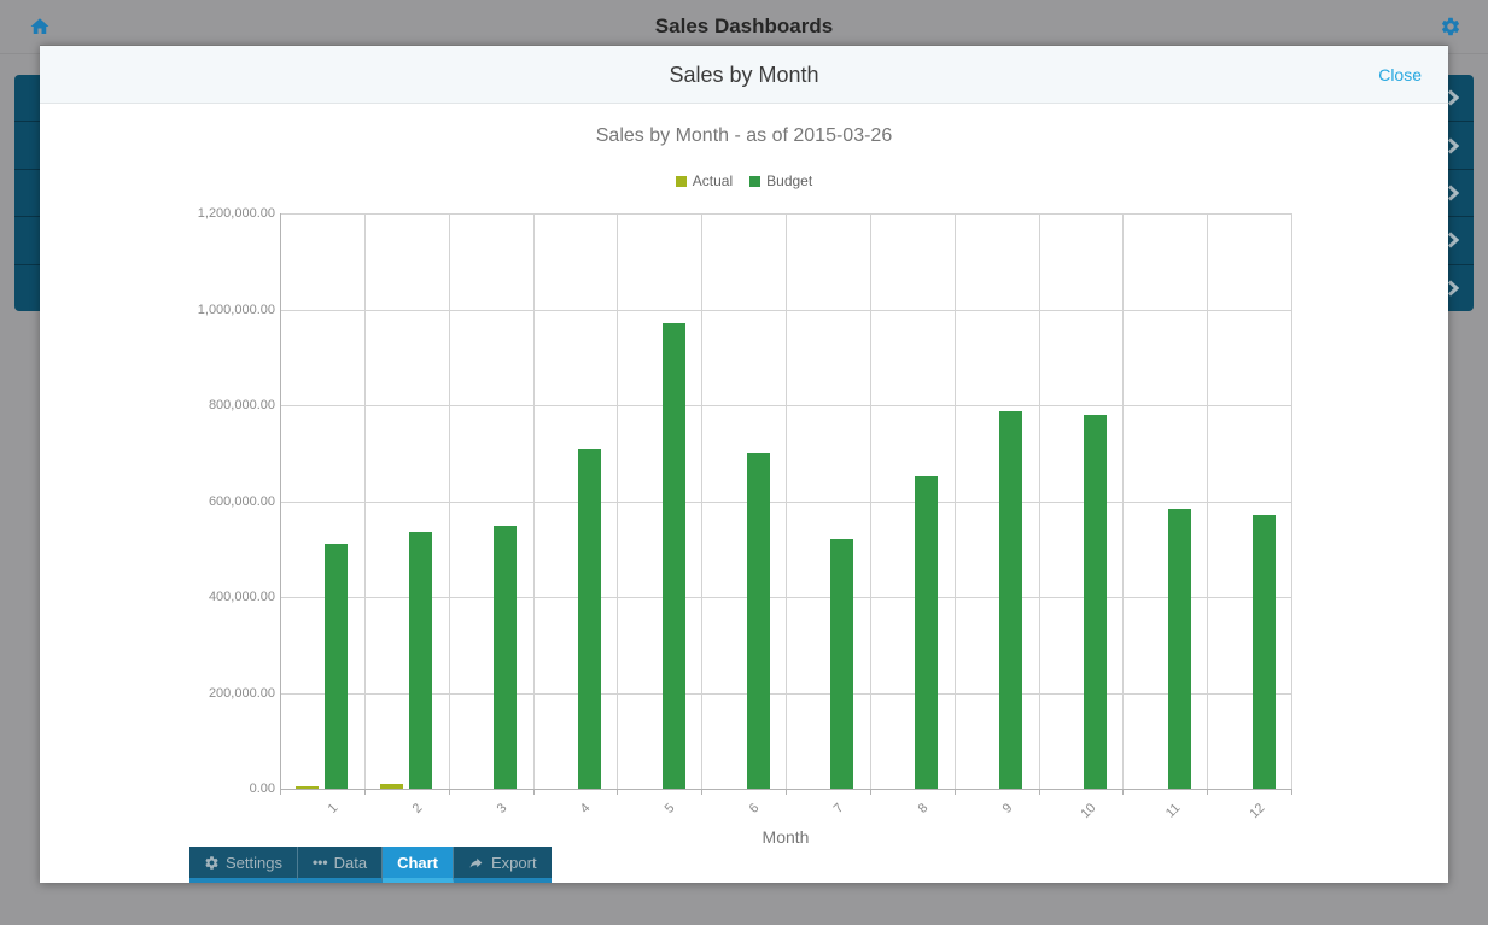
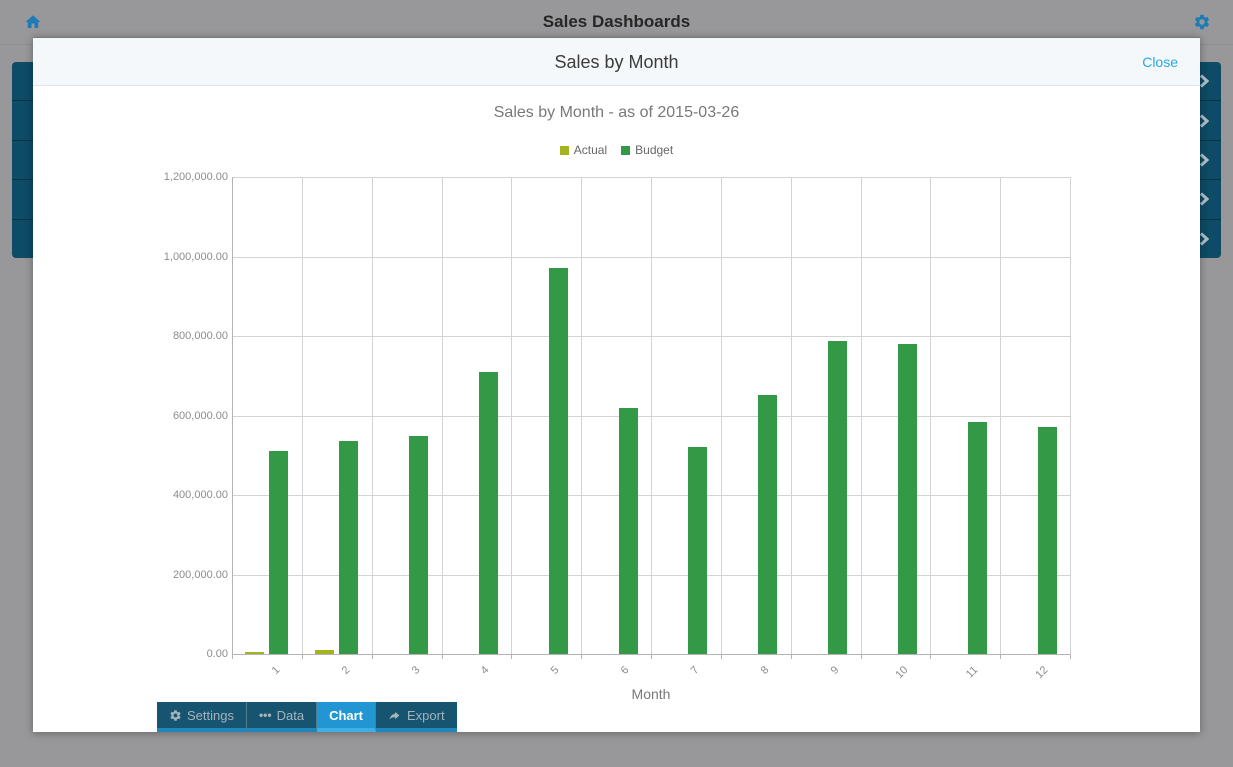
Budget/6: 700000 -> 620000
